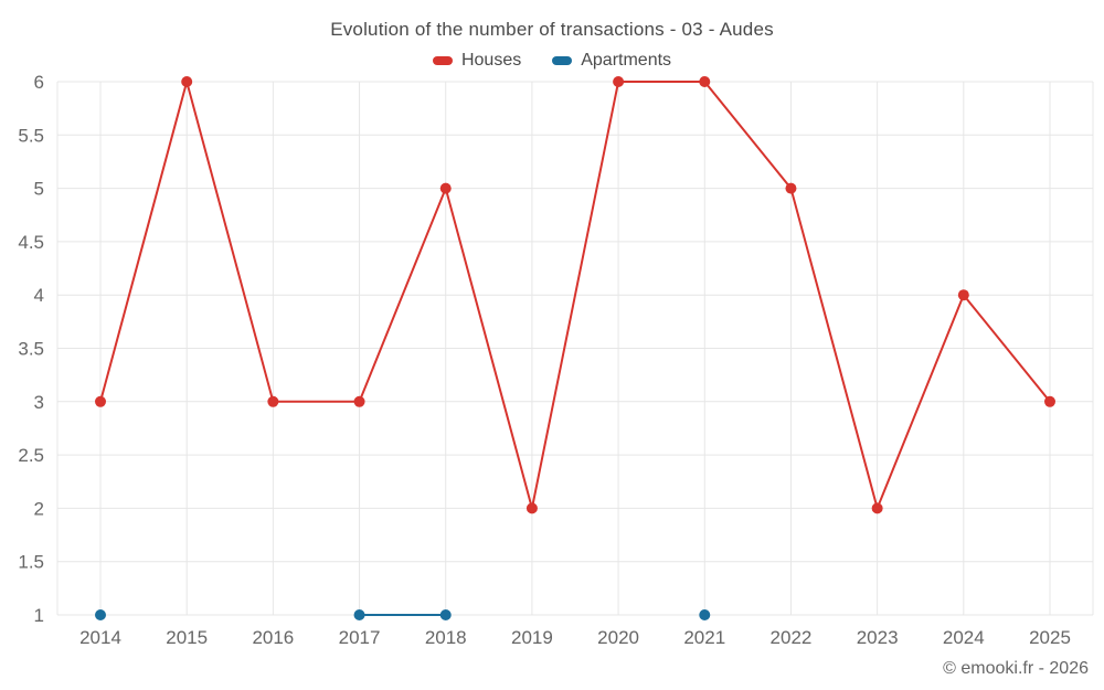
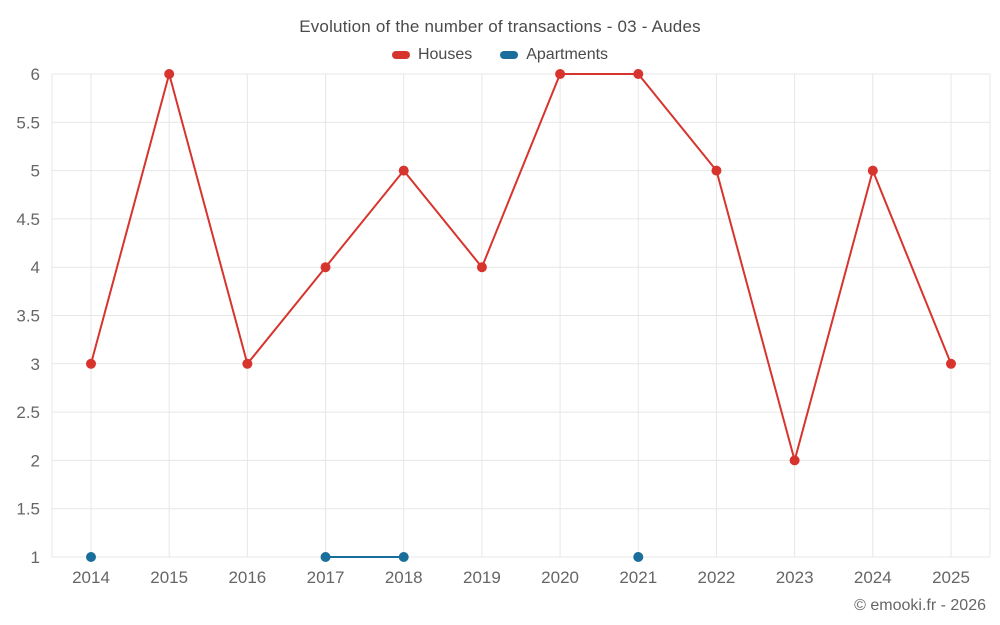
Houses/2017: 3 -> 4
Houses/2019: 2 -> 4
Houses/2024: 4 -> 5
